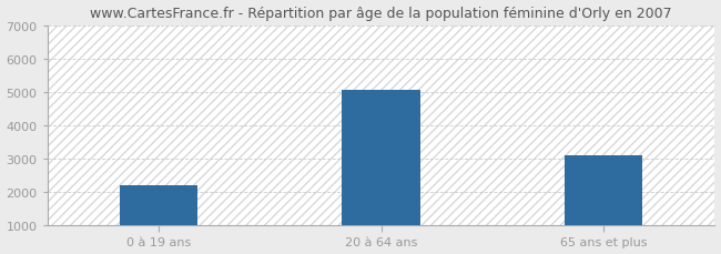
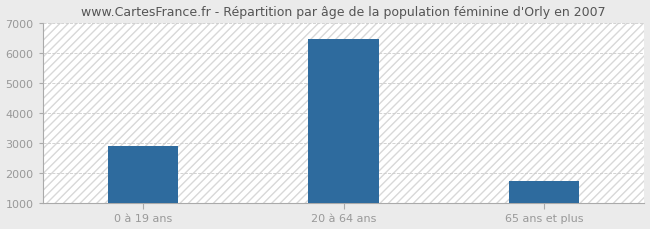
0 à 19 ans: 2200 -> 2900
20 à 64 ans: 5050 -> 6480
65 ans et plus: 3100 -> 1750
